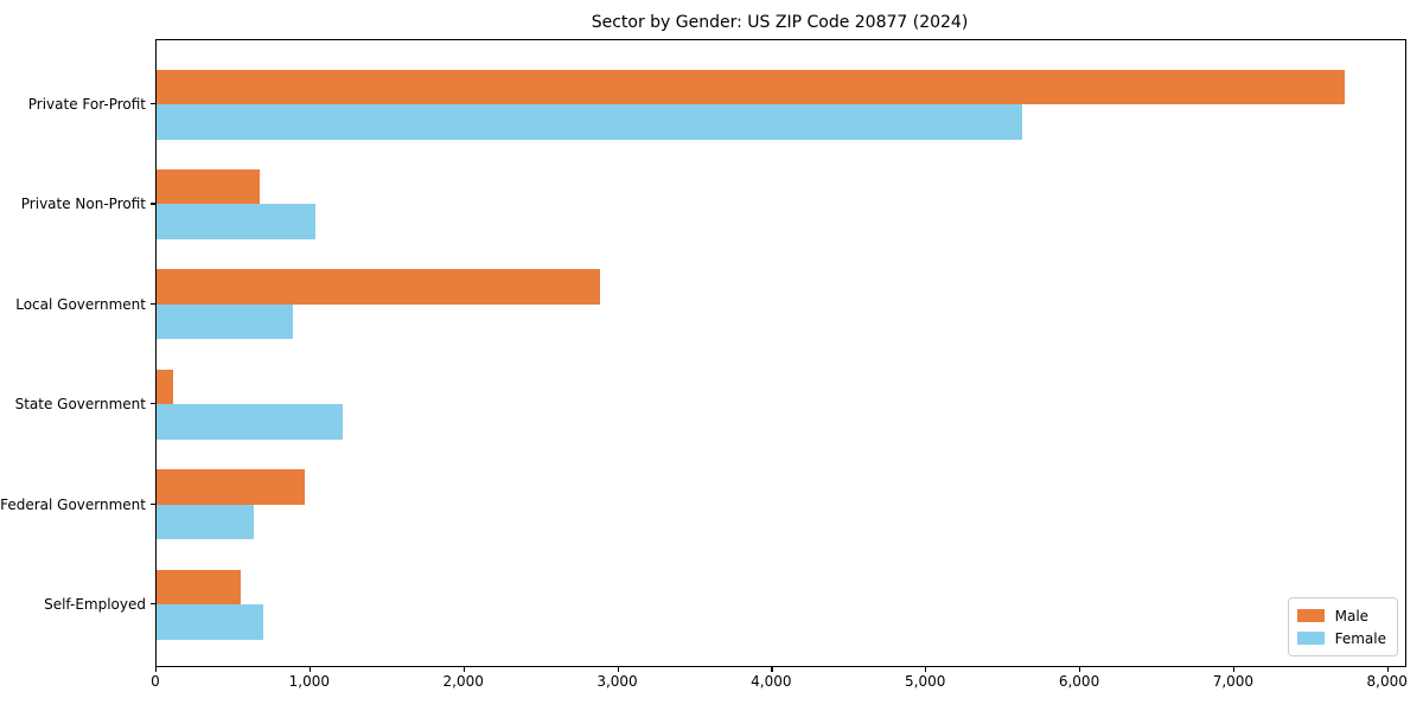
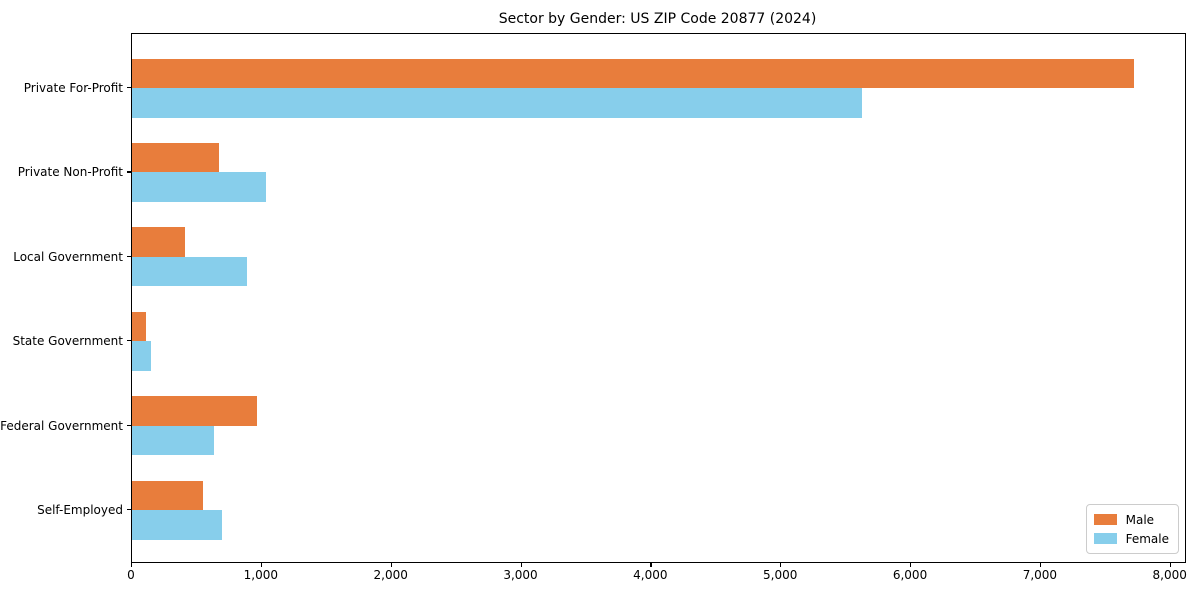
Male/Local Government: 2880 -> 410
Female/State Government: 1210 -> 150
